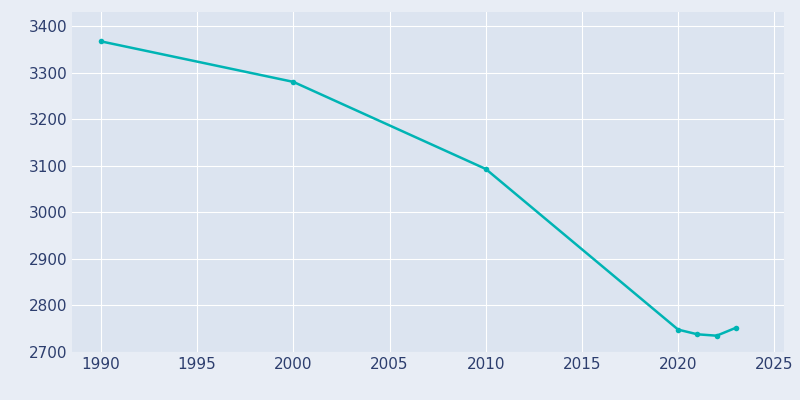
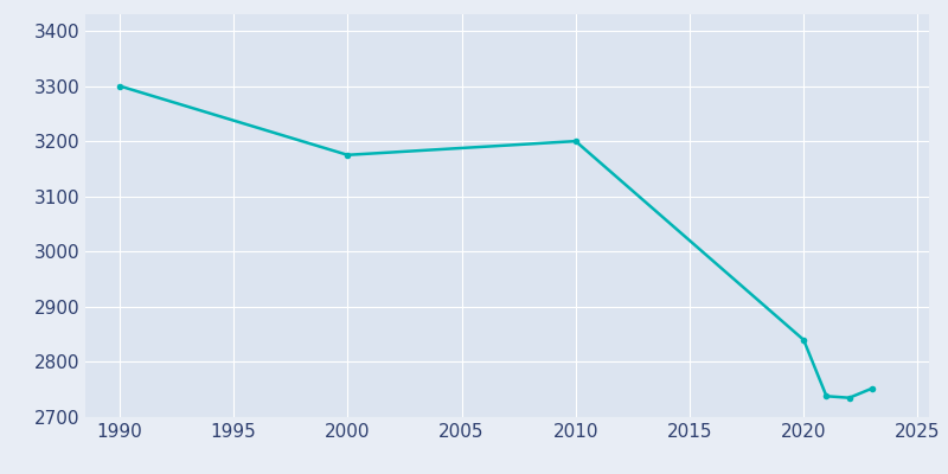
1990: 3367 -> 3300
2000: 3280 -> 3175
2010: 3093 -> 3200
2020: 2748 -> 2840
